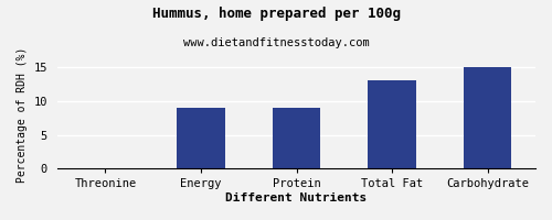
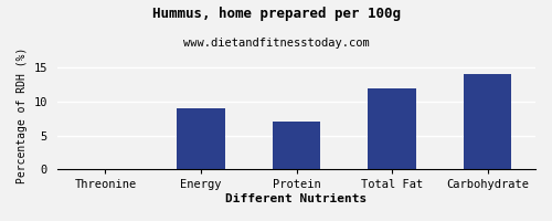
Protein: 9 -> 7
Total Fat: 13 -> 12
Carbohydrate: 15 -> 14
